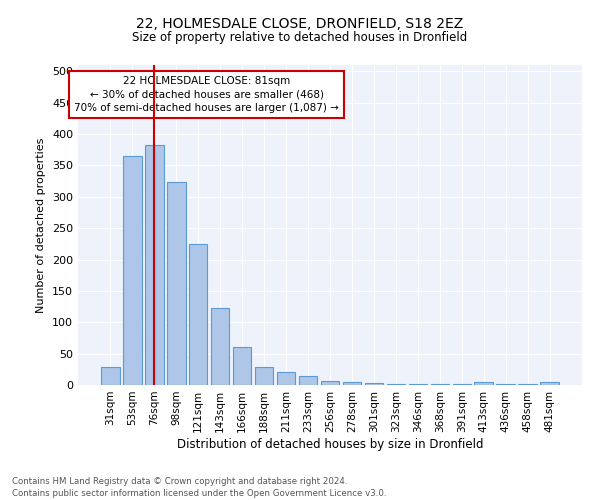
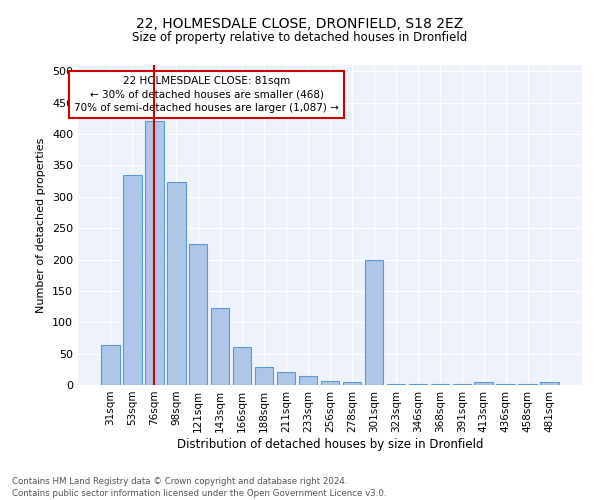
31sqm: 28 -> 64
53sqm: 365 -> 334
76sqm: 383 -> 420
301sqm: 3 -> 200
